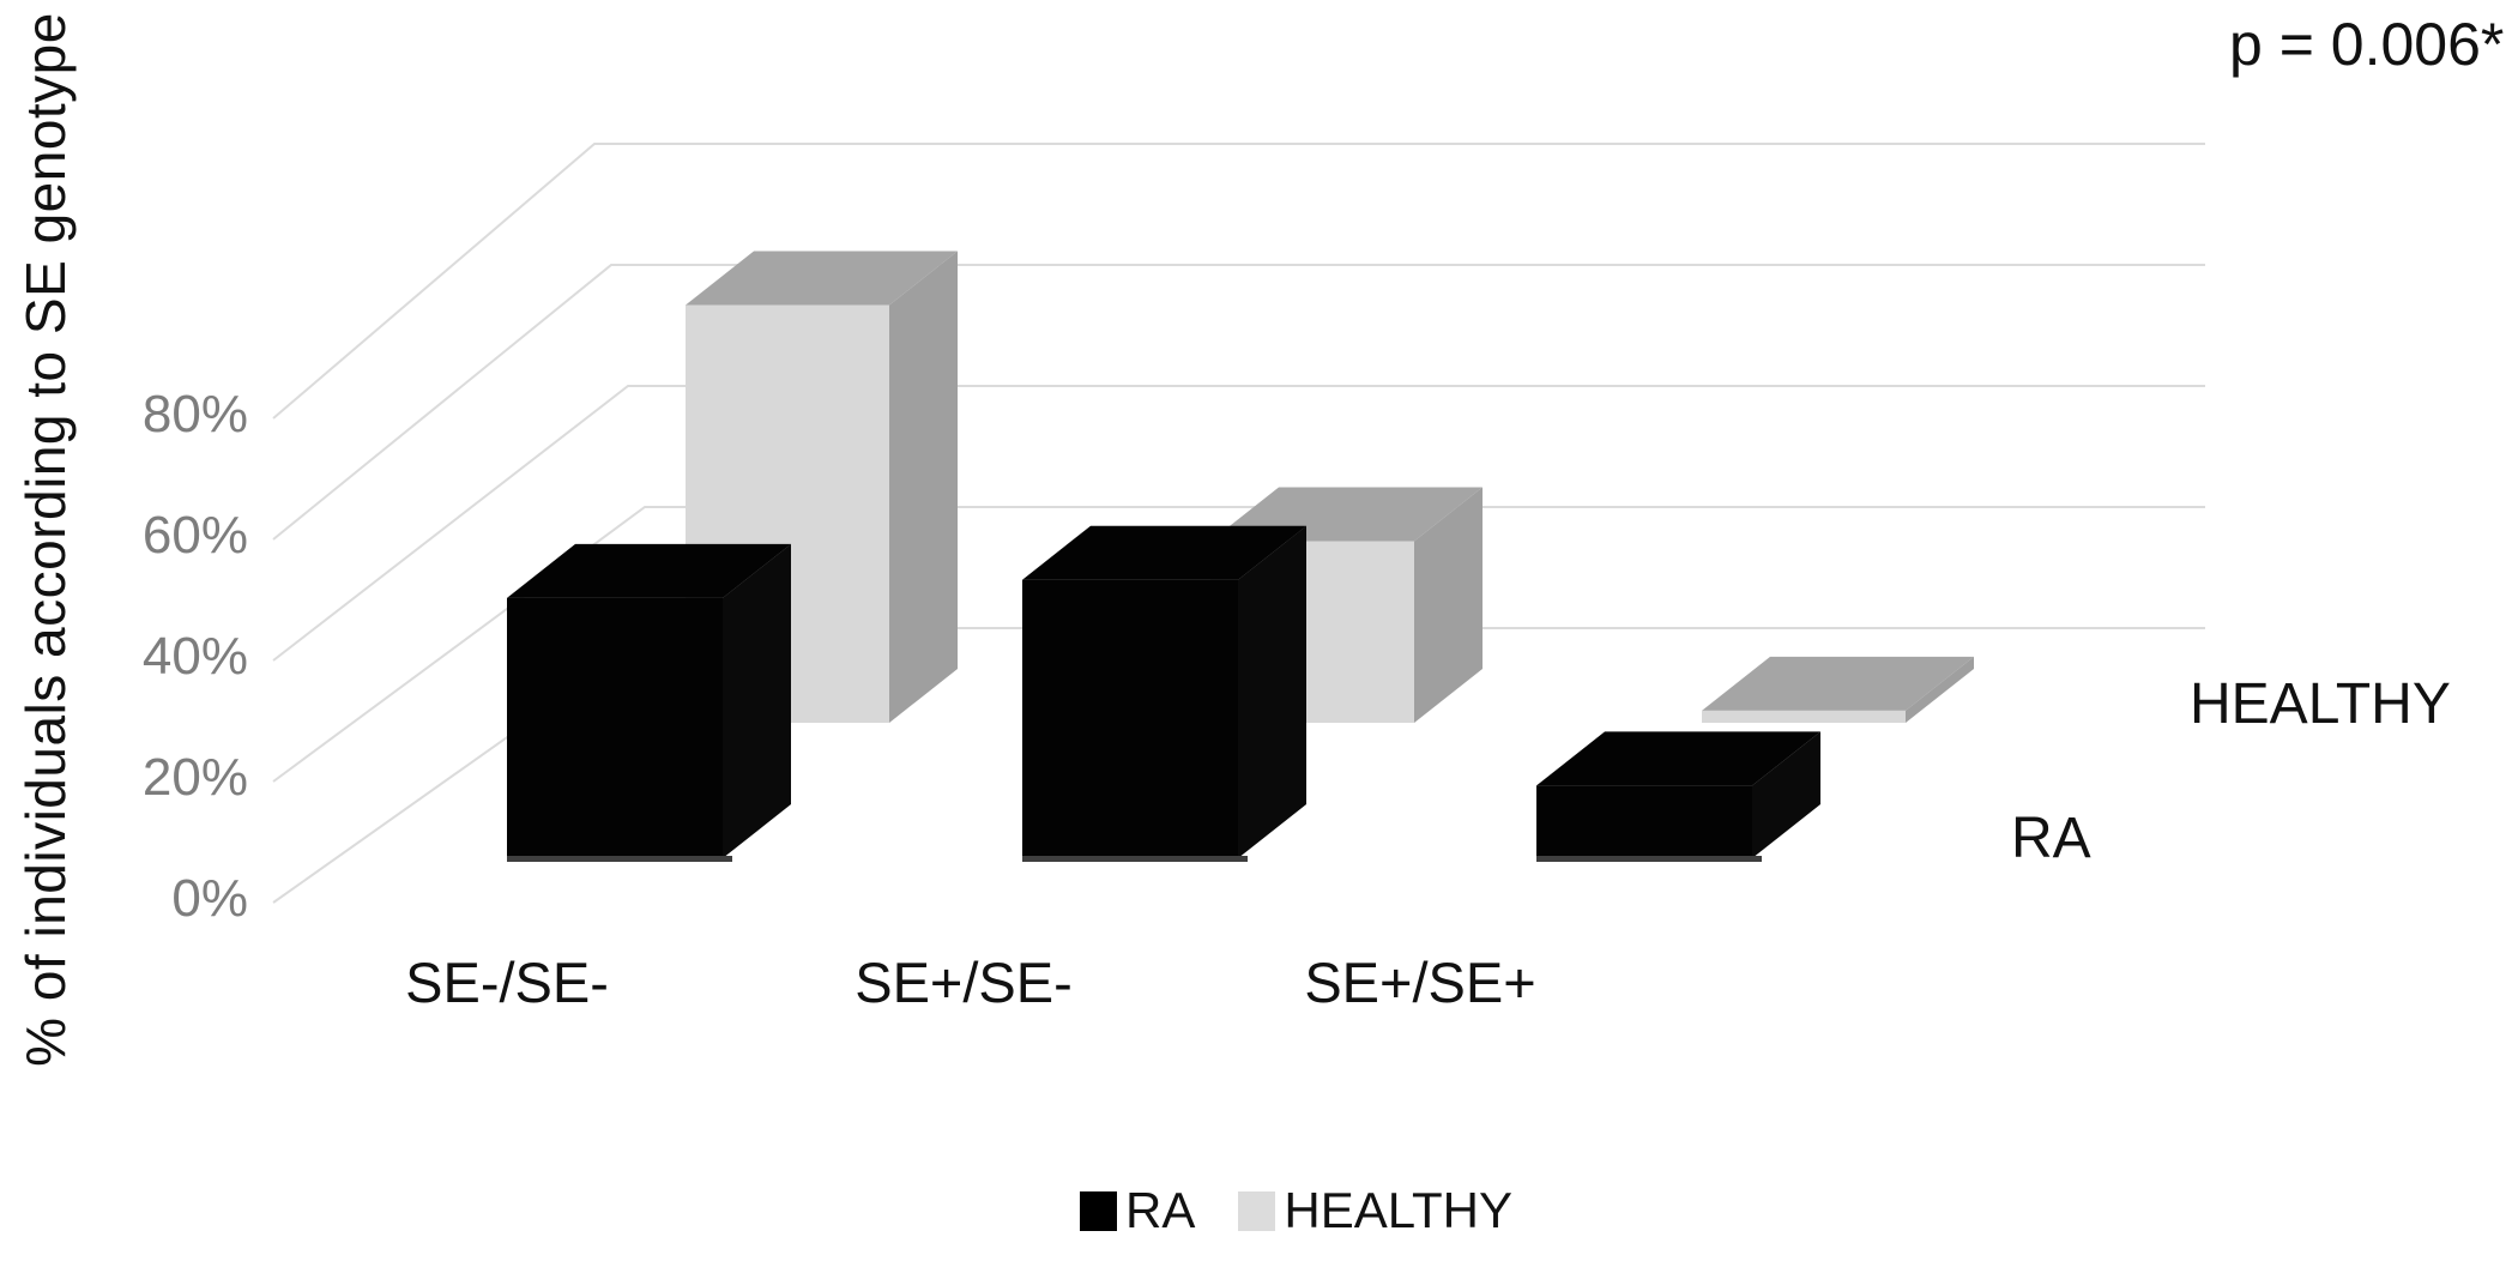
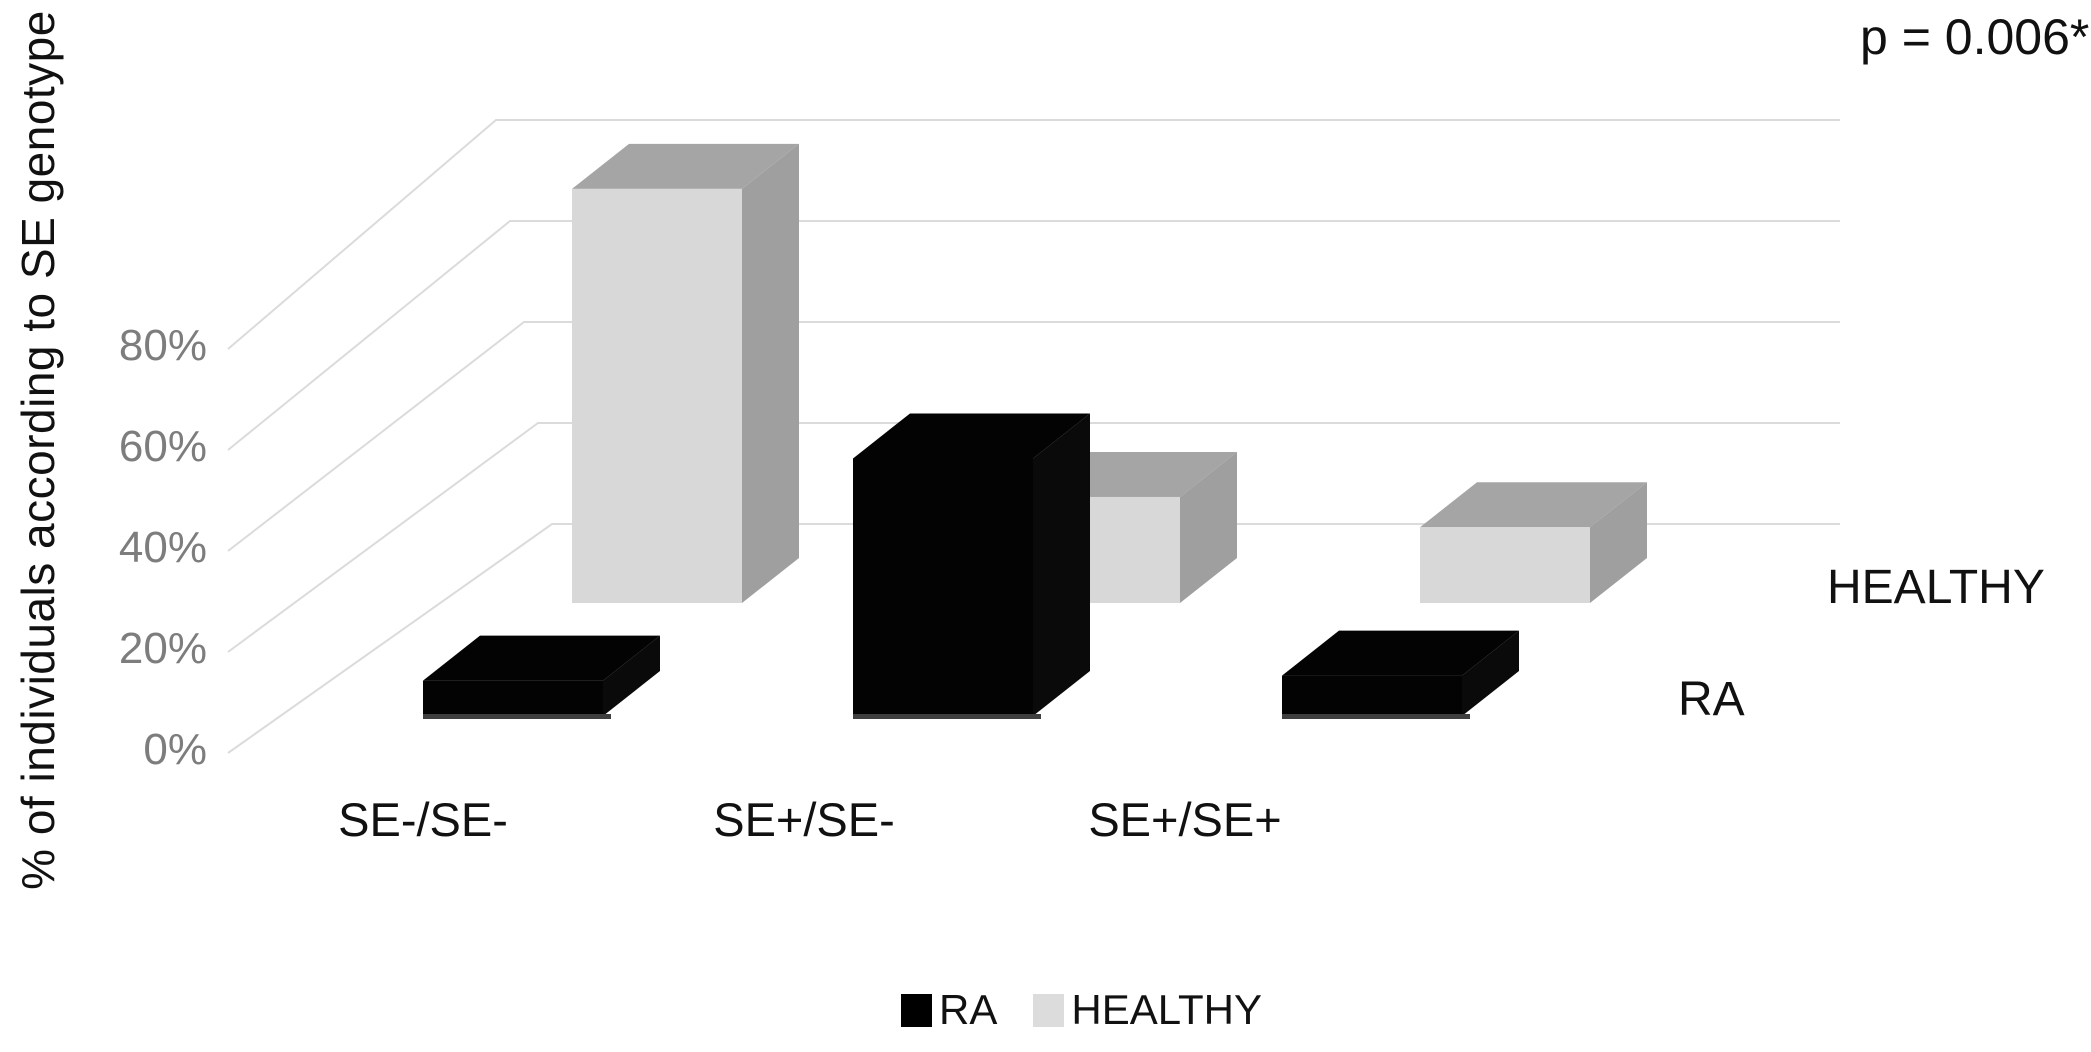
RA/SE-/SE-: 43% -> 7%
HEALTHY/SE-/SE-: 69% -> 82%
RA/SE+/SE-: 46% -> 51%
HEALTHY/SE+/SE-: 30% -> 21%
RA/SE+/SE+: 12% -> 8%
HEALTHY/SE+/SE+: 2% -> 15%
